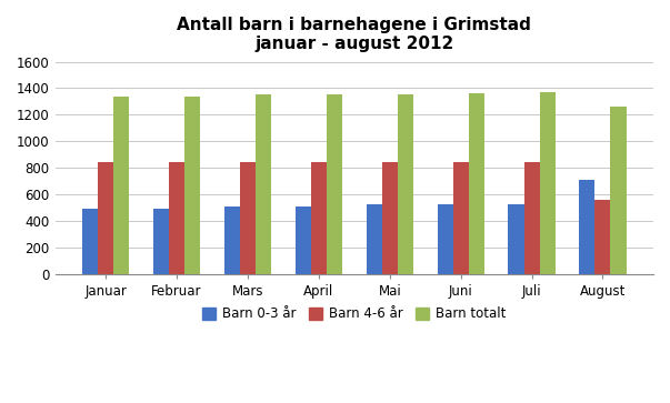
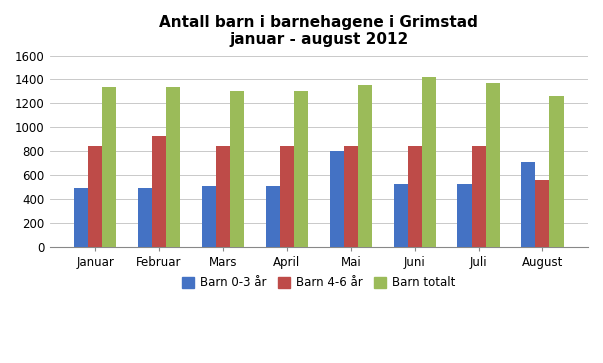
Barn 4-6 år/Februar: 840 -> 930
Barn totalt/Mars: 1350 -> 1300
Barn totalt/April: 1350 -> 1300
Barn 0-3 år/Mai: 520 -> 800
Barn totalt/Juni: 1360 -> 1420
